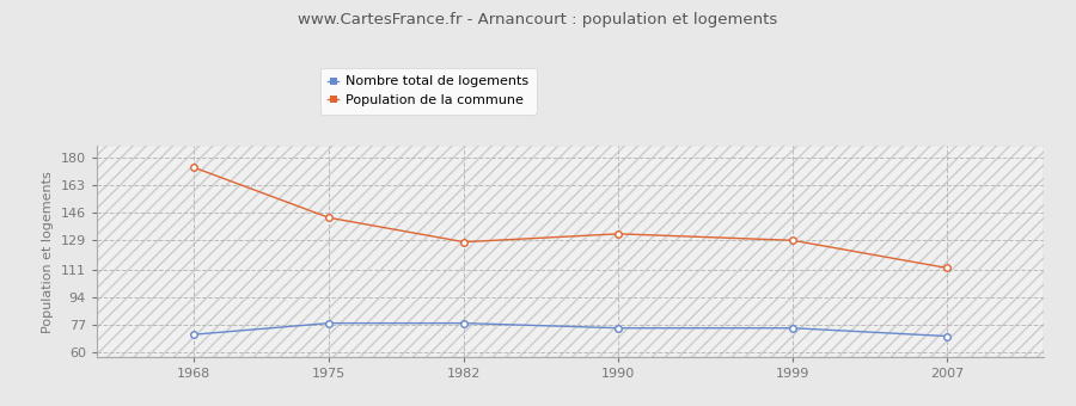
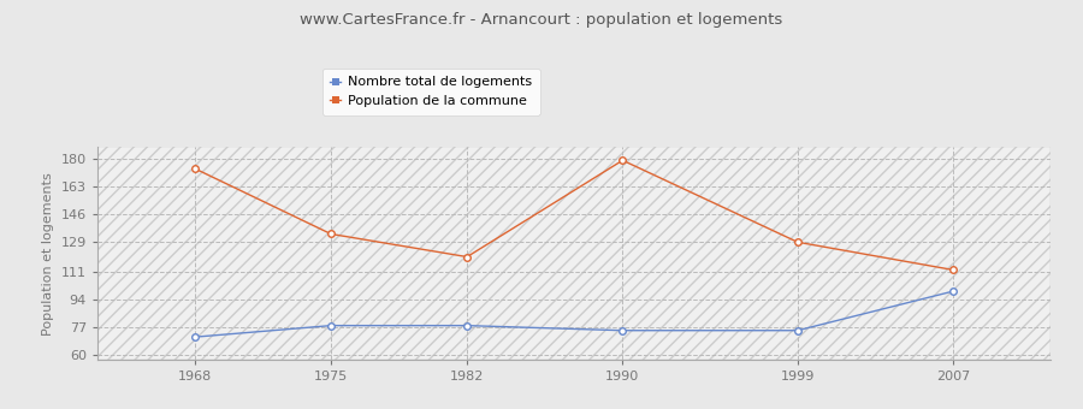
Population de la commune/1975: 143 -> 134
Population de la commune/1982: 128 -> 120
Population de la commune/1990: 133 -> 179
Nombre total de logements/2007: 70 -> 99
